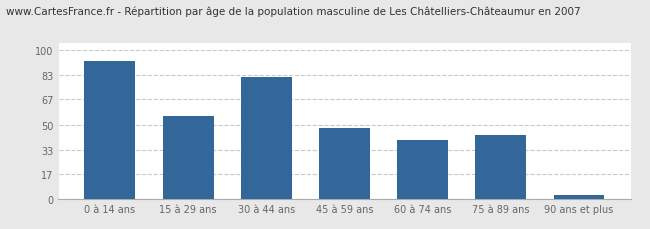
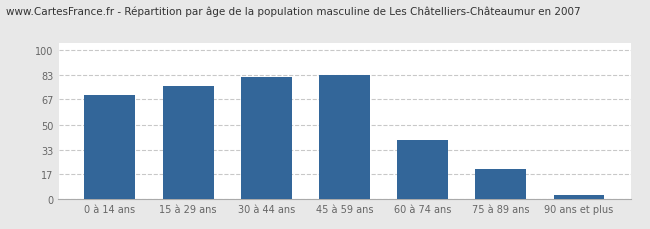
0 à 14 ans: 93 -> 70
15 à 29 ans: 56 -> 76
45 à 59 ans: 48 -> 83
75 à 89 ans: 43 -> 20
